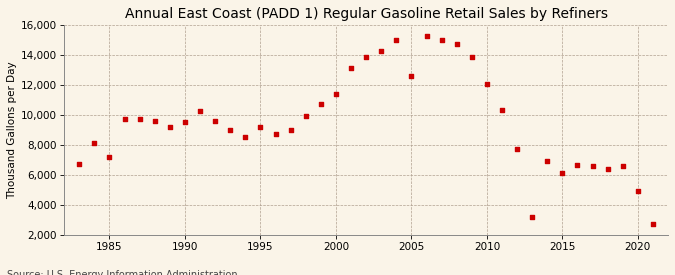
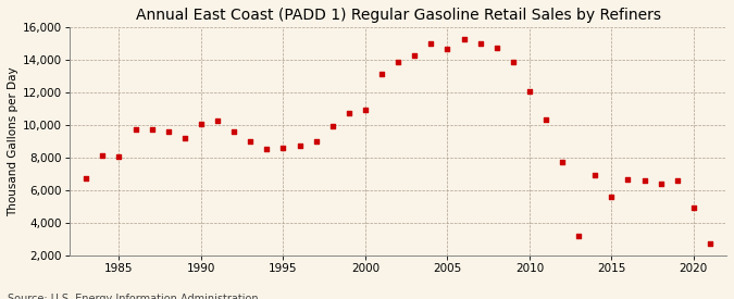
1985: 7,200 -> 8,000
1990: 9,500 -> 10,000
1995: 9,200 -> 8,600
2000: 11,400 -> 11,000
2005: 12,600 -> 14,600
2015: 6,100 -> 5,600
